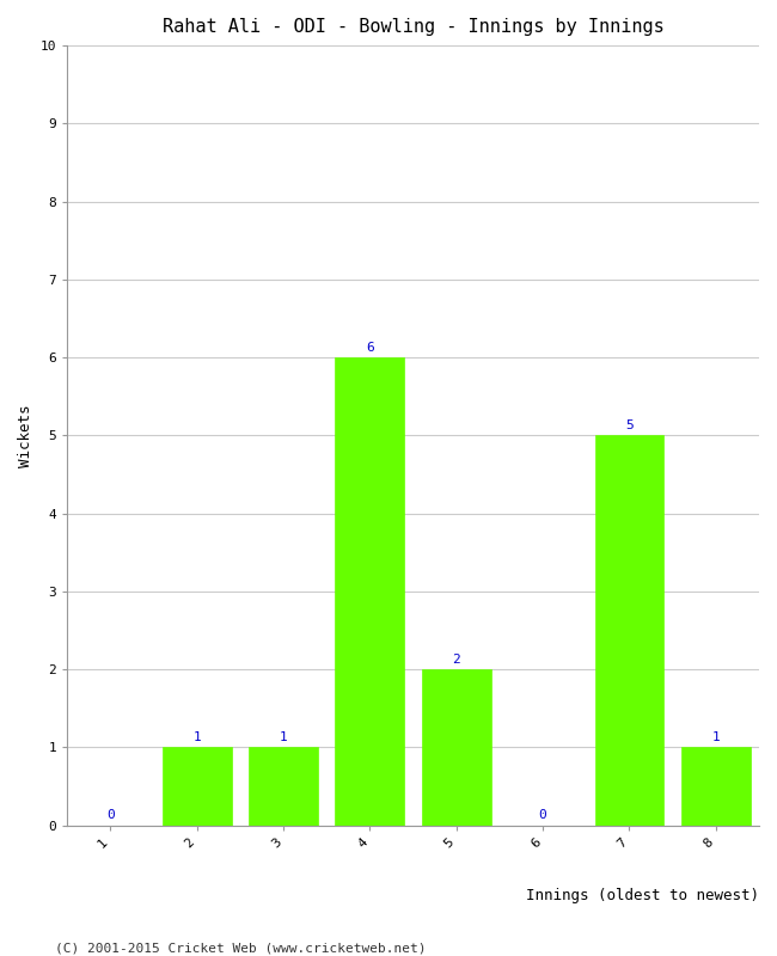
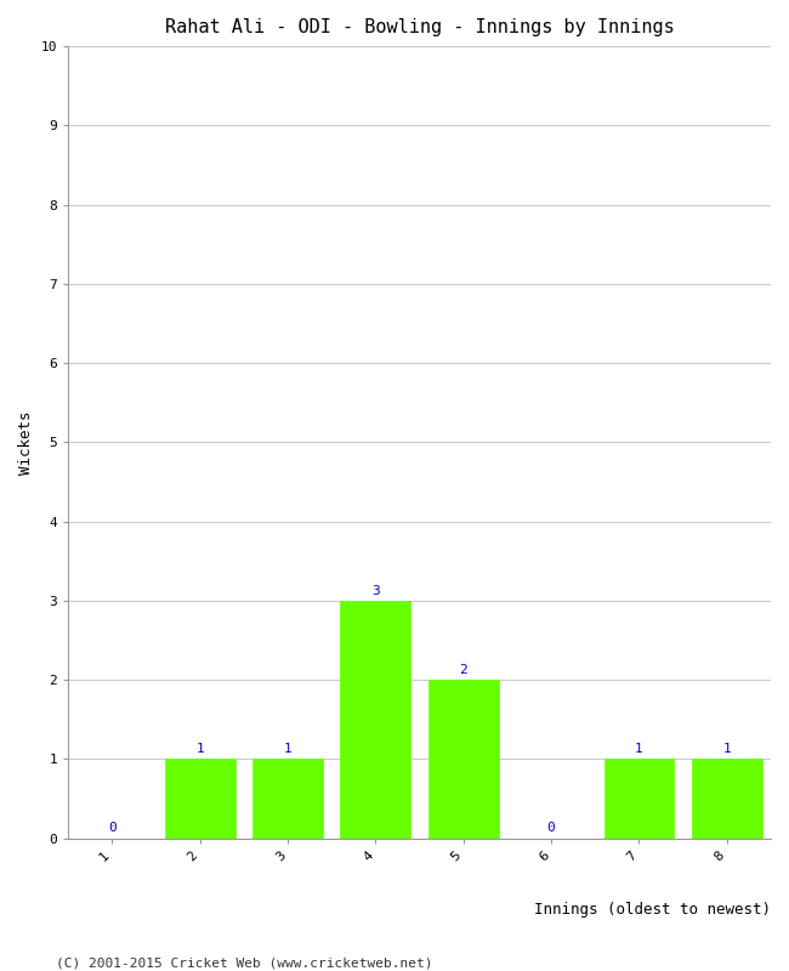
4: 6 -> 3
7: 5 -> 1
